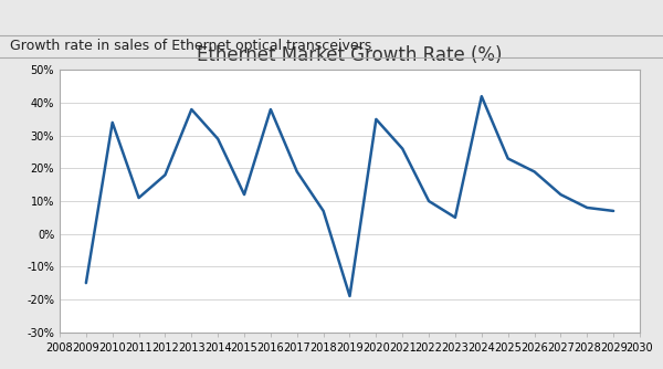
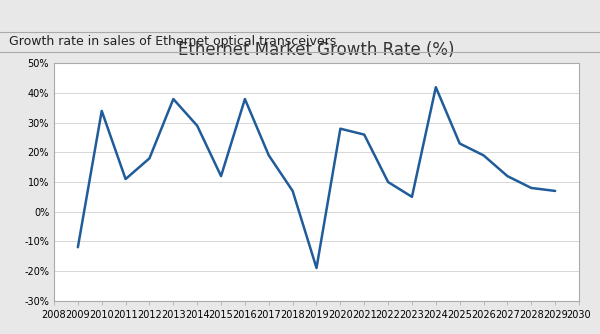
2009: -15% -> -12%
2020: 35% -> 28%
